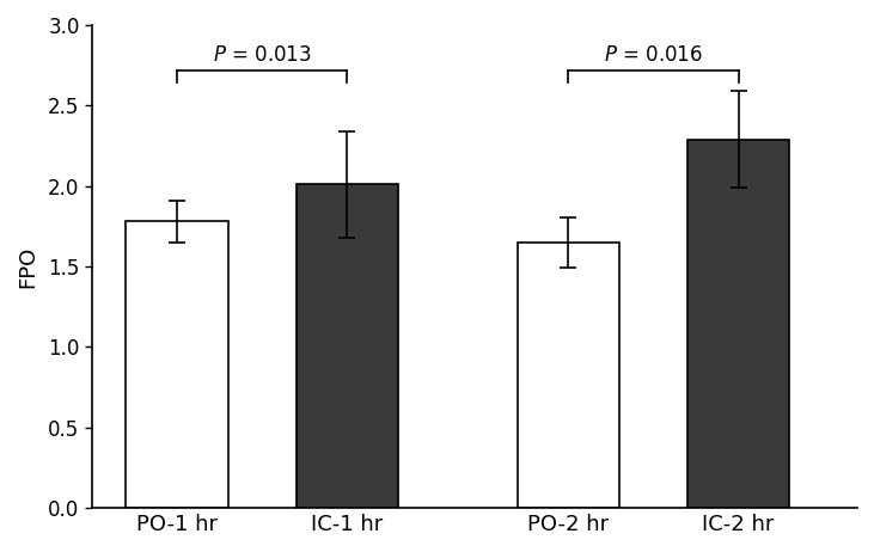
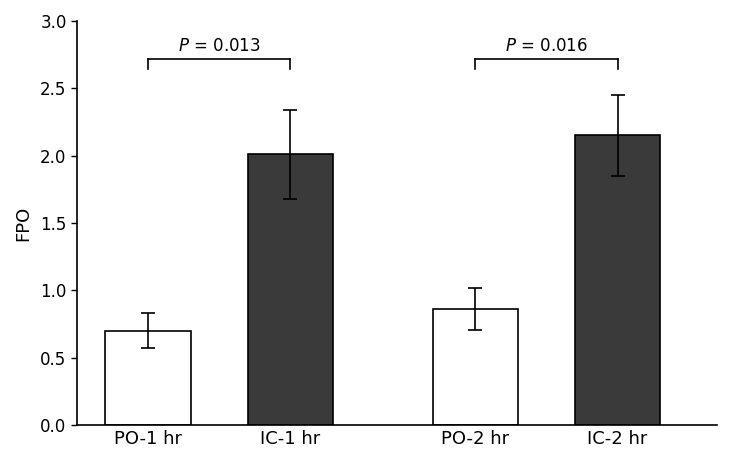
PO-1 hr: 1.78 -> 0.70
PO-2 hr: 1.65 -> 0.86
IC-2 hr: 2.29 -> 2.15
